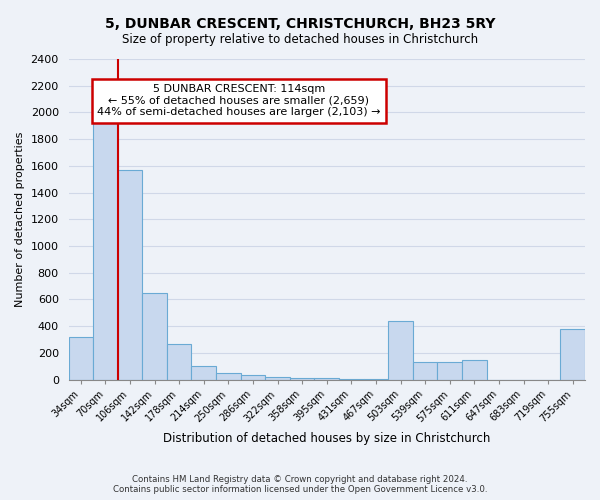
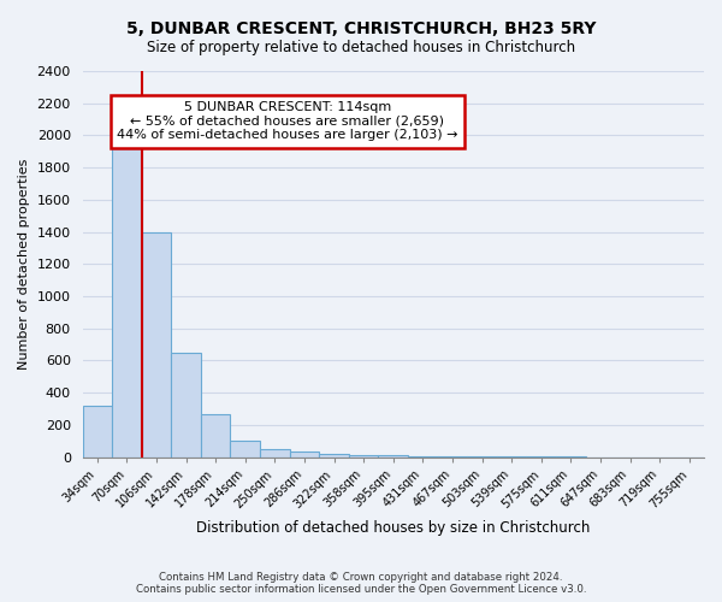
106sqm: 1570 -> 1400
503sqm: 440 -> 0
539sqm: 130 -> 0
575sqm: 130 -> 0
611sqm: 150 -> 0
755sqm: 380 -> 0
